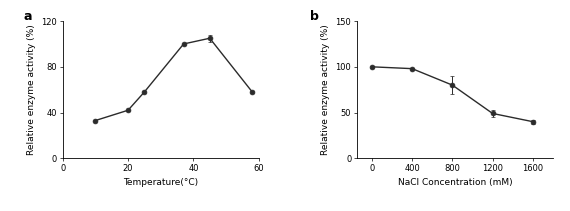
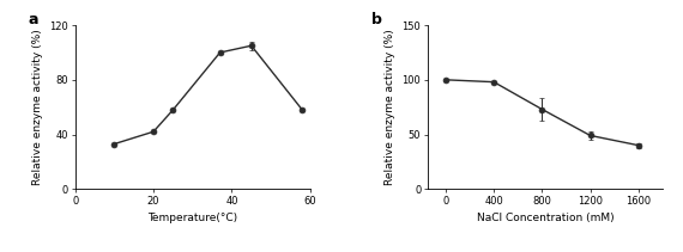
800: 80 -> 73
